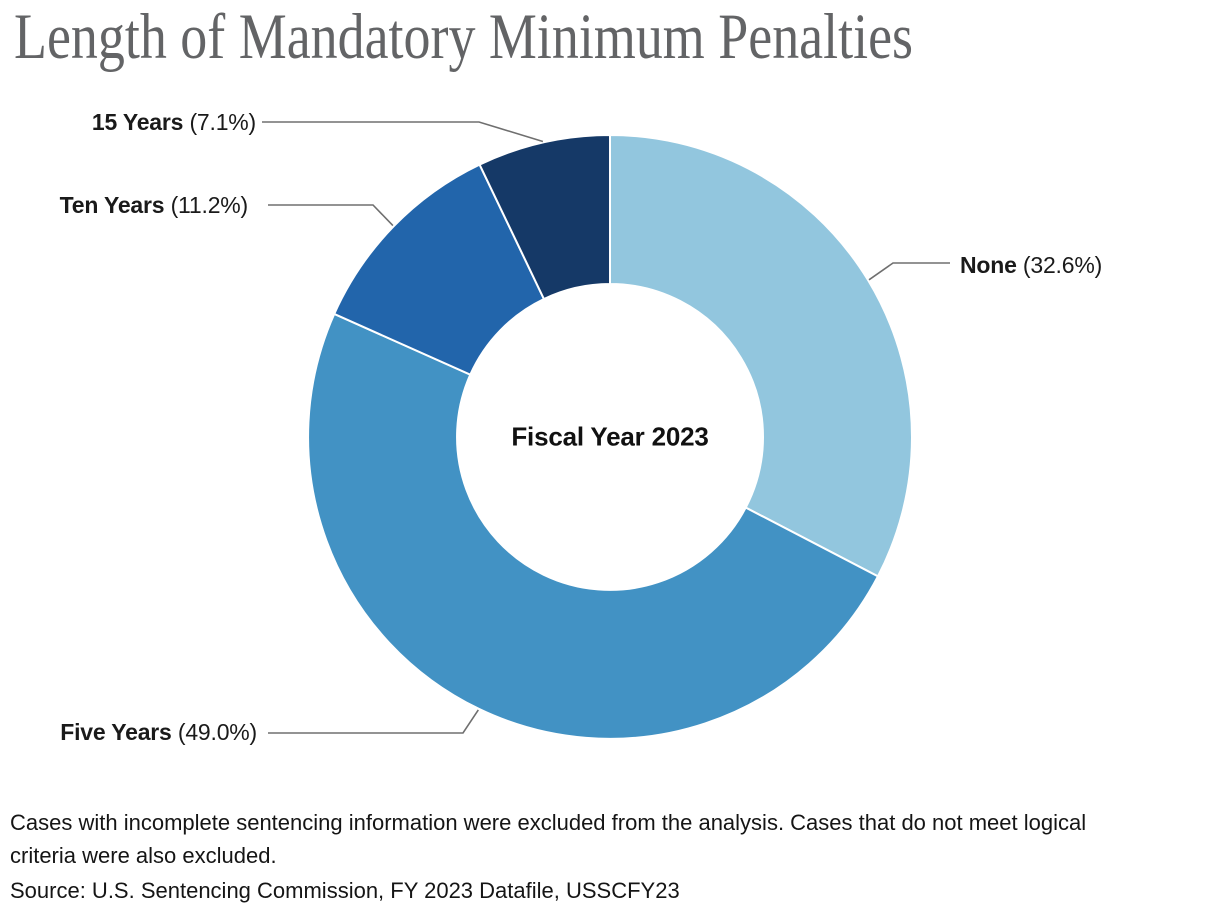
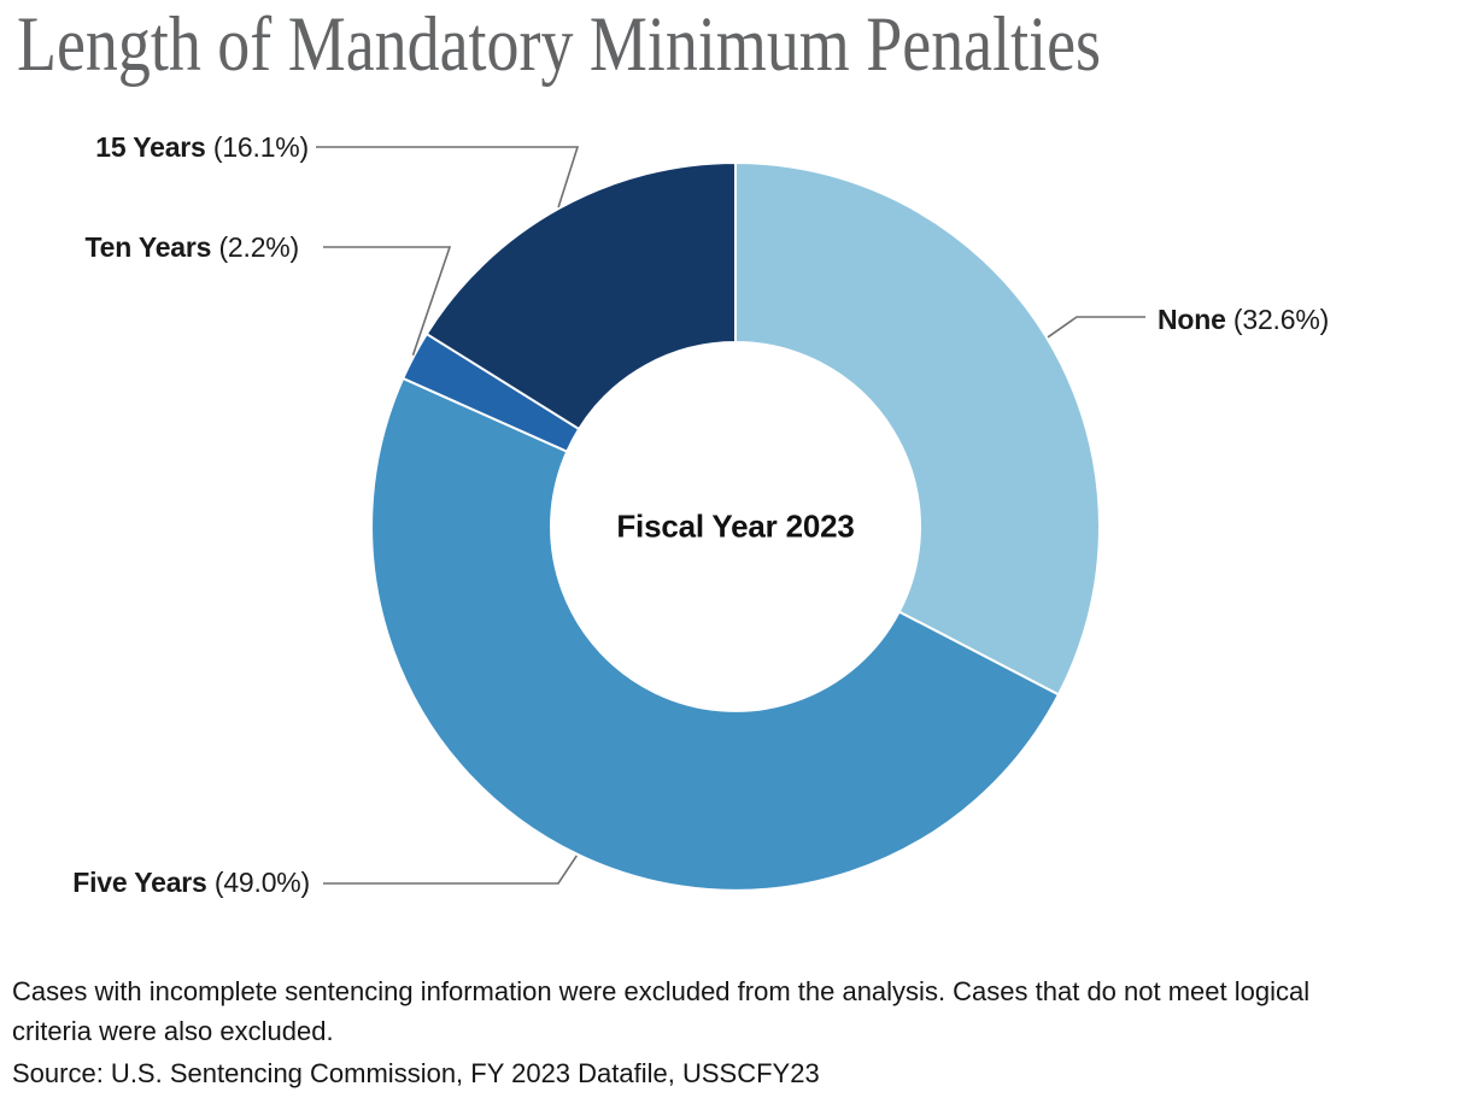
Ten Years: 11.2% -> 2.2%
15 Years: 7.1% -> 16.1%
